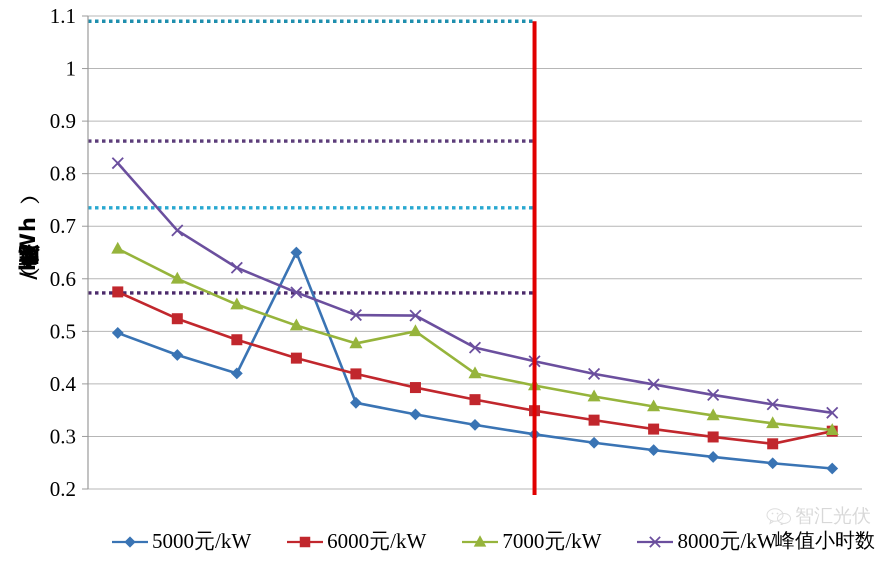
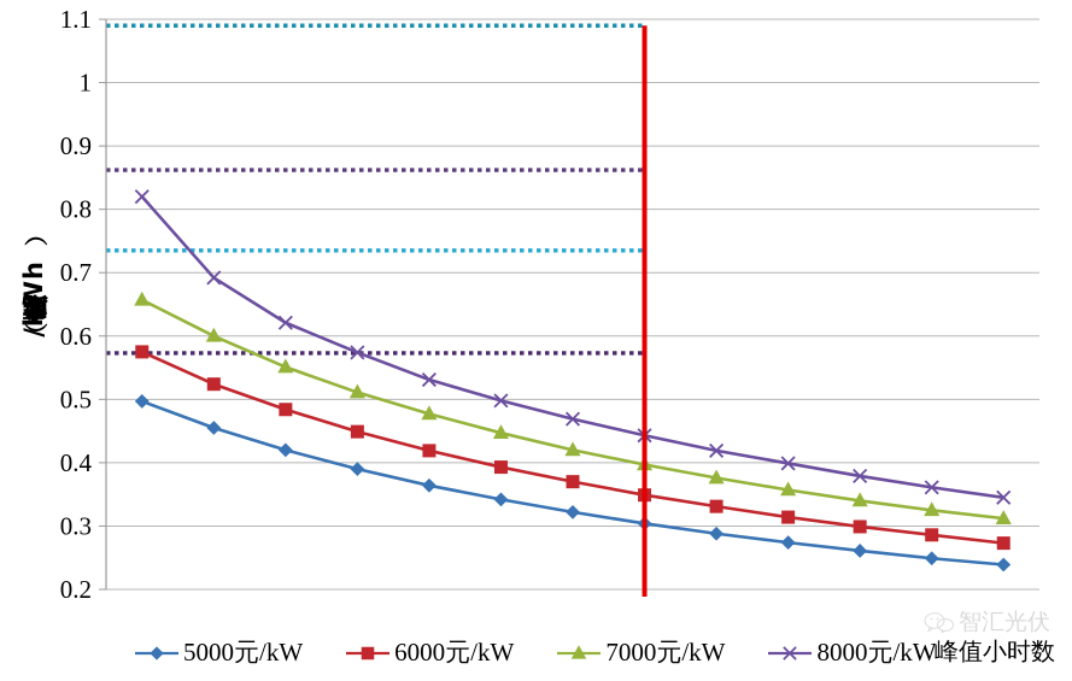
5000元/kW/1400: 0.65 -> 0.39
7000元/kW/1600: 0.50 -> 0.45
8000元/kW/1600: 0.53 -> 0.50
6000元/kW/2300: 0.31 -> 0.27
